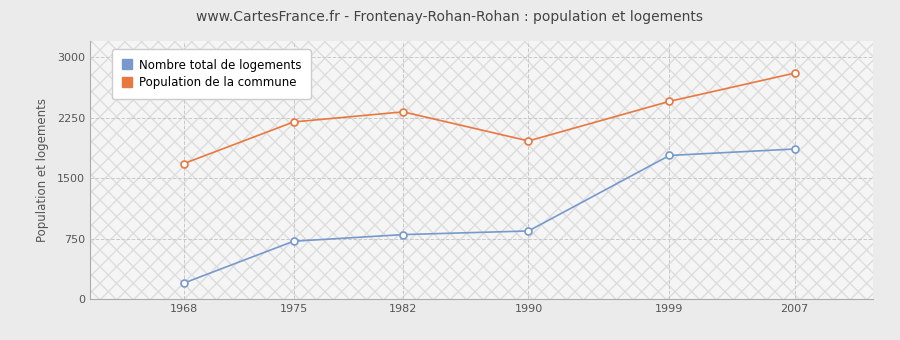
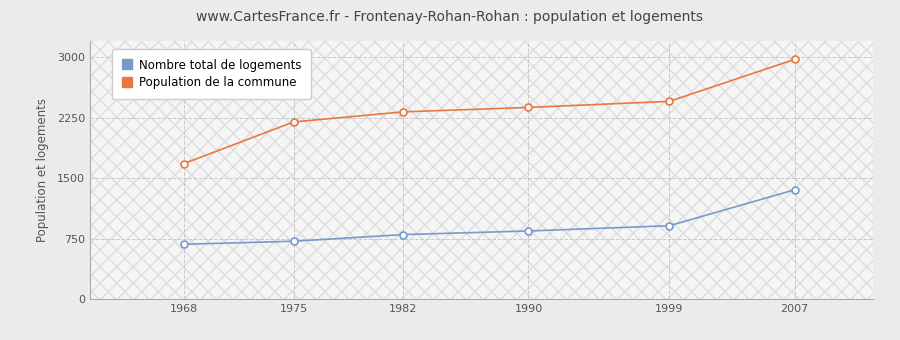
Nombre total de logements/1968: 200 -> 680
Population de la commune/1990: 1960 -> 2380
Nombre total de logements/1999: 1780 -> 910
Nombre total de logements/2007: 1860 -> 1360
Population de la commune/2007: 2800 -> 2970
